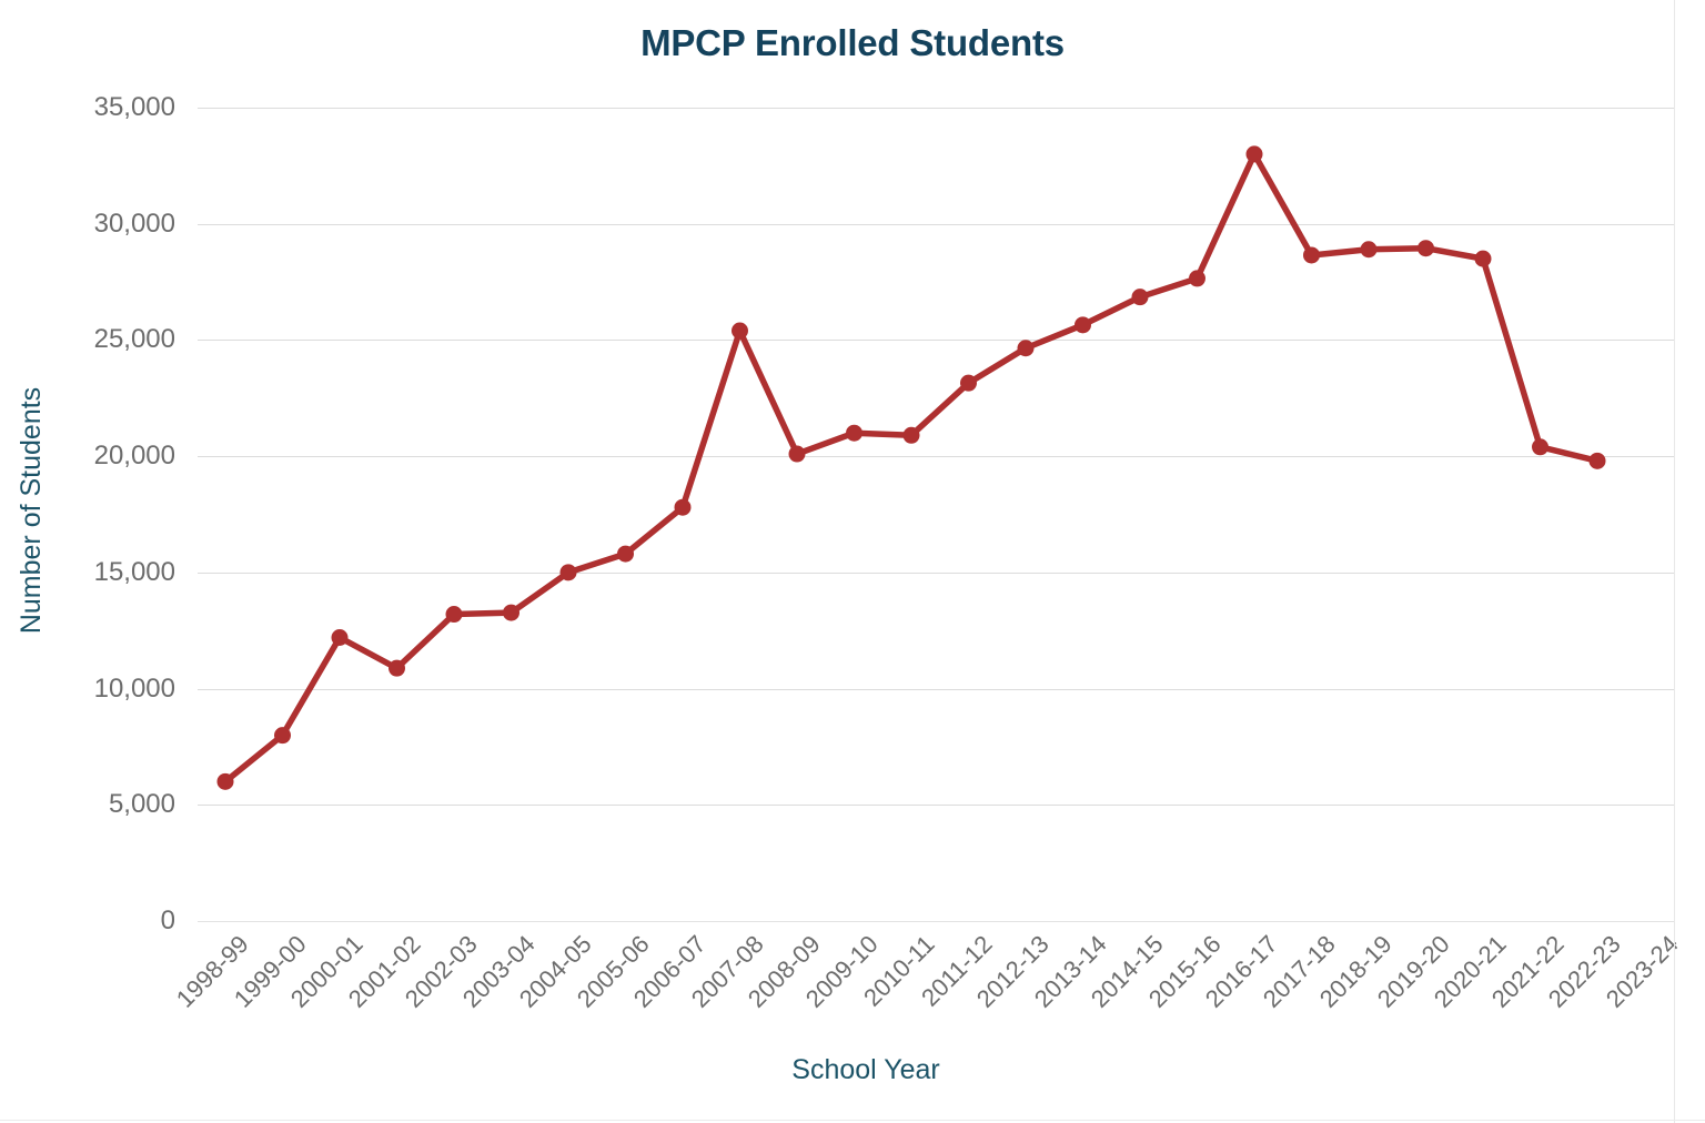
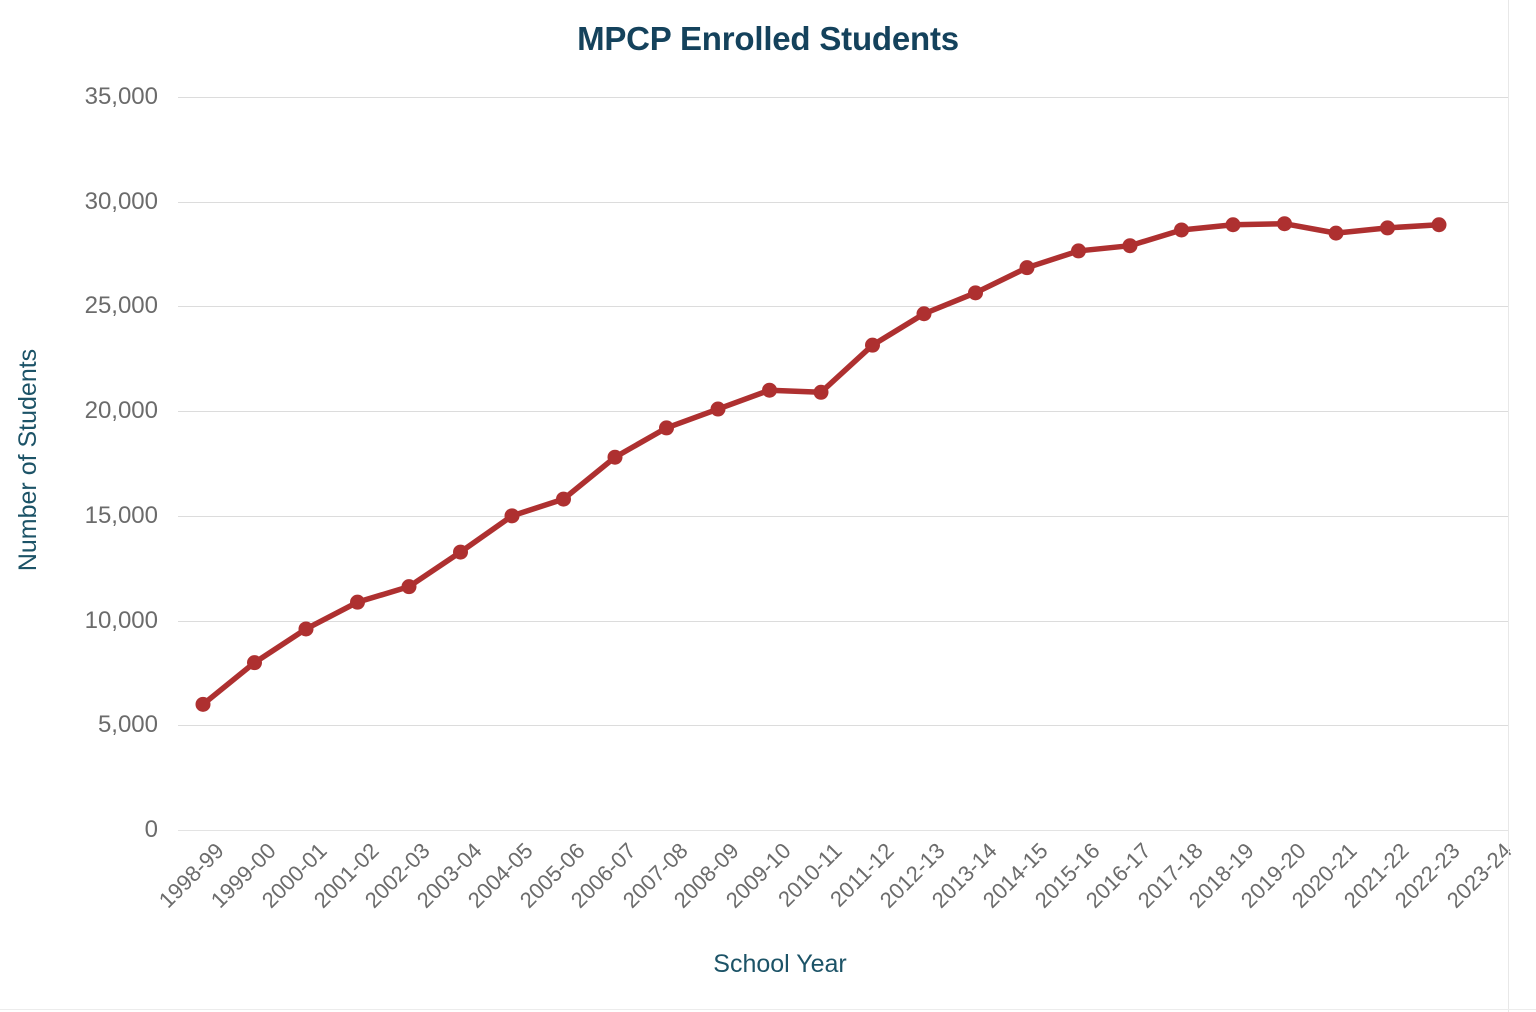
2000-01: 12200 -> 9600
2002-03: 13200 -> 11600
2007-08: 25400 -> 19200
2016-17: 33000 -> 27900
2021-22: 20400 -> 28800
2022-23: 19800 -> 28900
